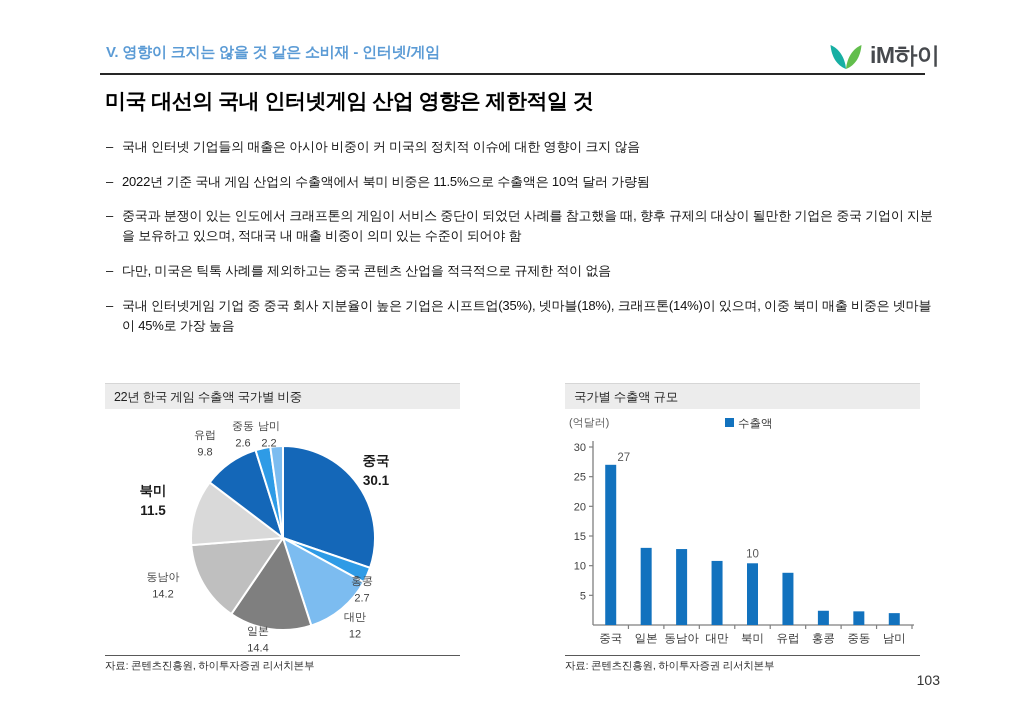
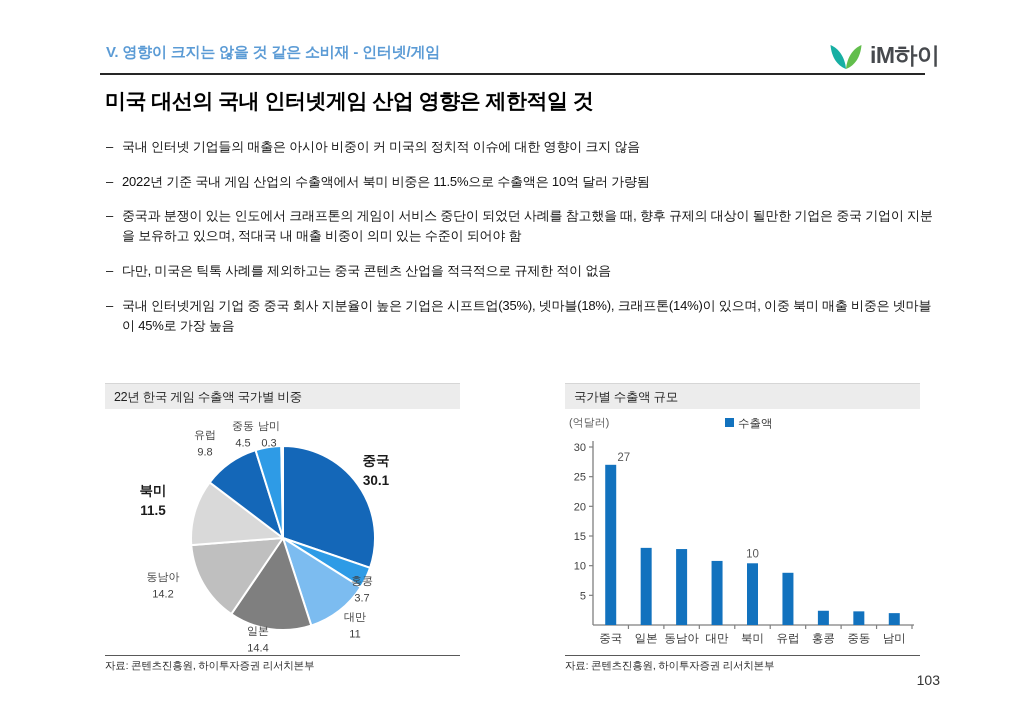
22년 한국 게임 수출액 국가별 비중/홍콩: 2.7 -> 3.7
22년 한국 게임 수출액 국가별 비중/대만: 12 -> 11
22년 한국 게임 수출액 국가별 비중/중동: 2.6 -> 4.5
22년 한국 게임 수출액 국가별 비중/남미: 2.2 -> 0.3
